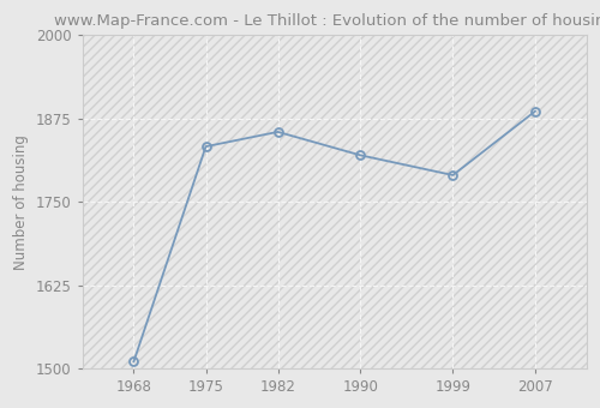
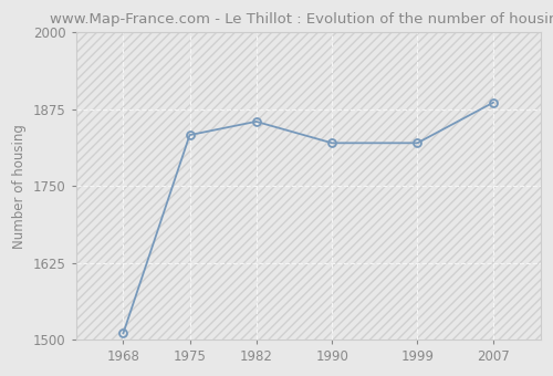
1999: 1790 -> 1820
